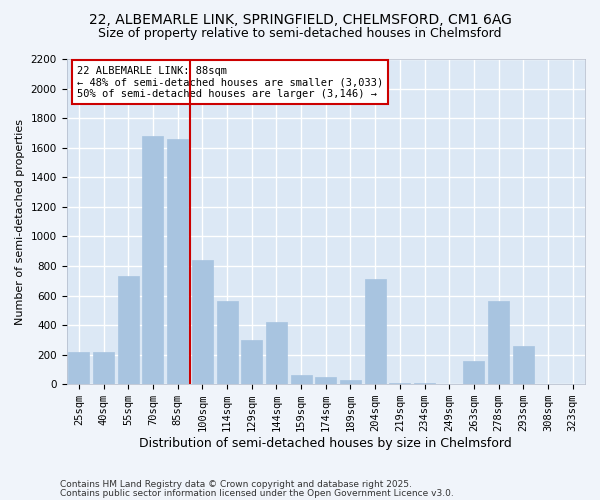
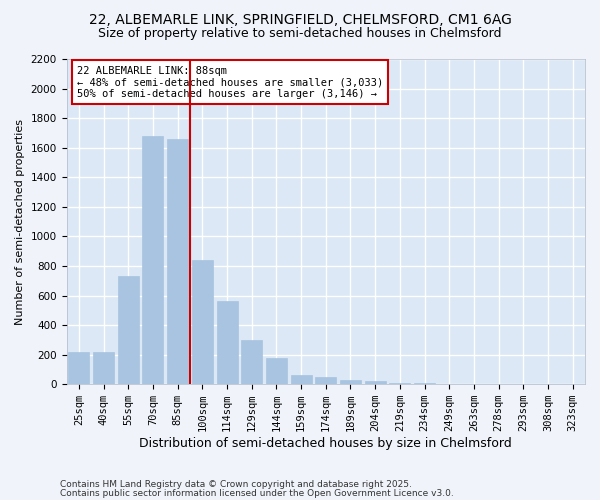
144sqm: 420 -> 180
204sqm: 710 -> 20
263sqm: 160 -> 0
278sqm: 560 -> 0
293sqm: 260 -> 0
